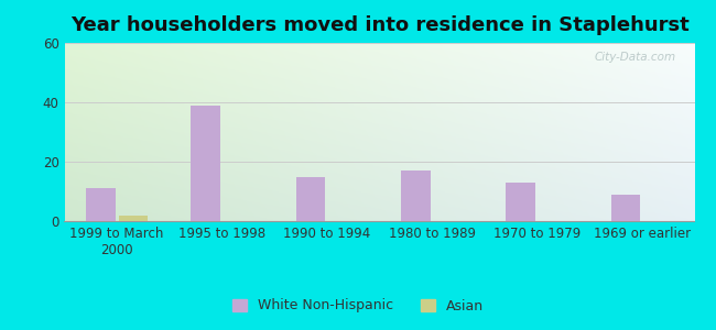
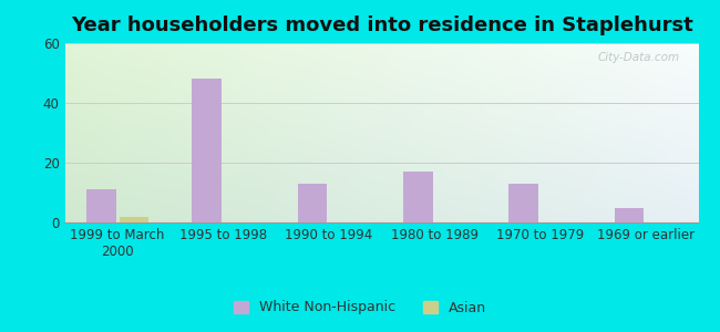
White Non-Hispanic/1995 to 1998: 39 -> 48
White Non-Hispanic/1990 to 1994: 15 -> 13
White Non-Hispanic/1969 or earlier: 9 -> 5
